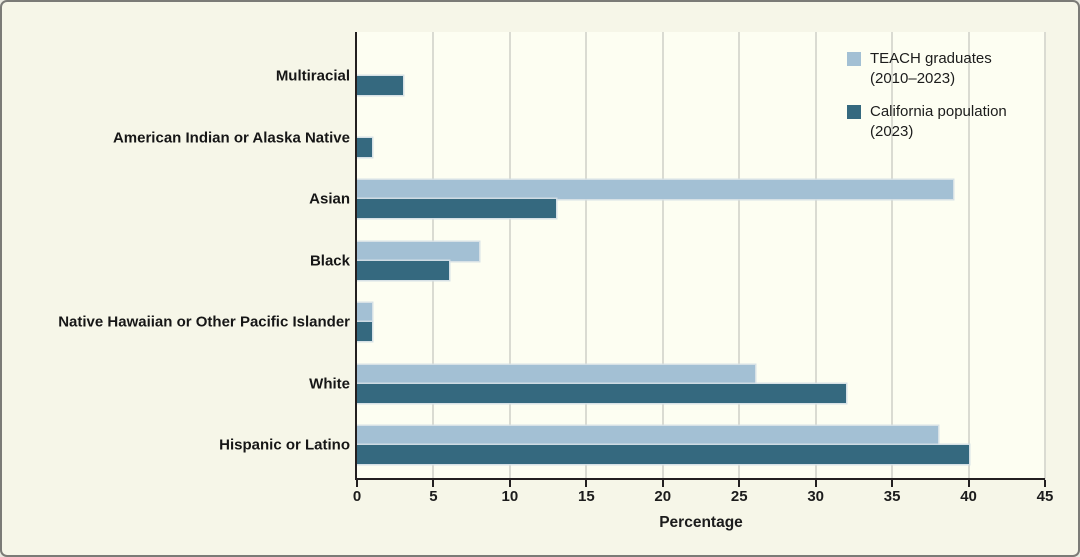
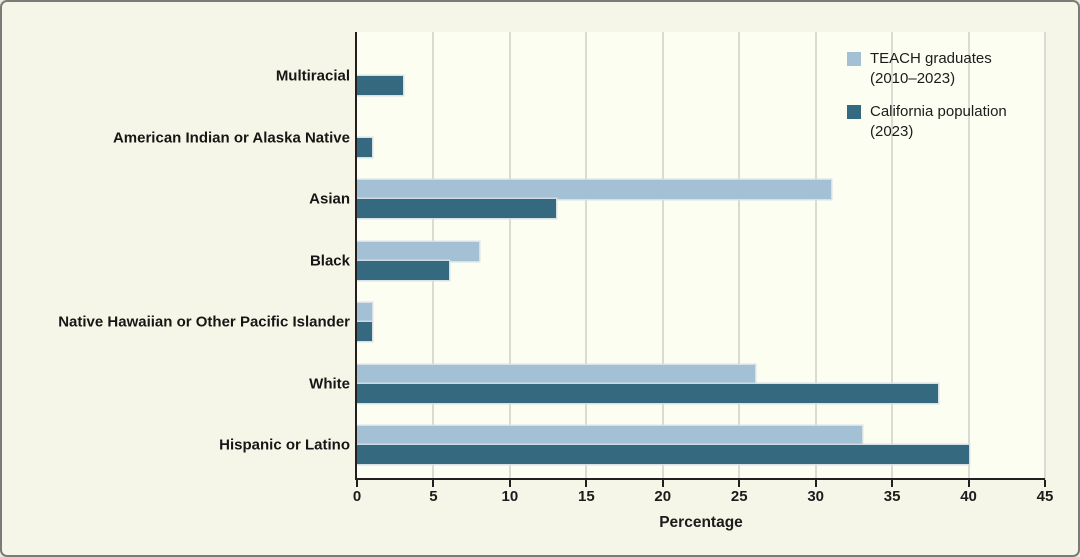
TEACH graduates (2010–2023)/Asian: 39 -> 31
California population (2023)/White: 32 -> 38
TEACH graduates (2010–2023)/Hispanic or Latino: 38 -> 33
